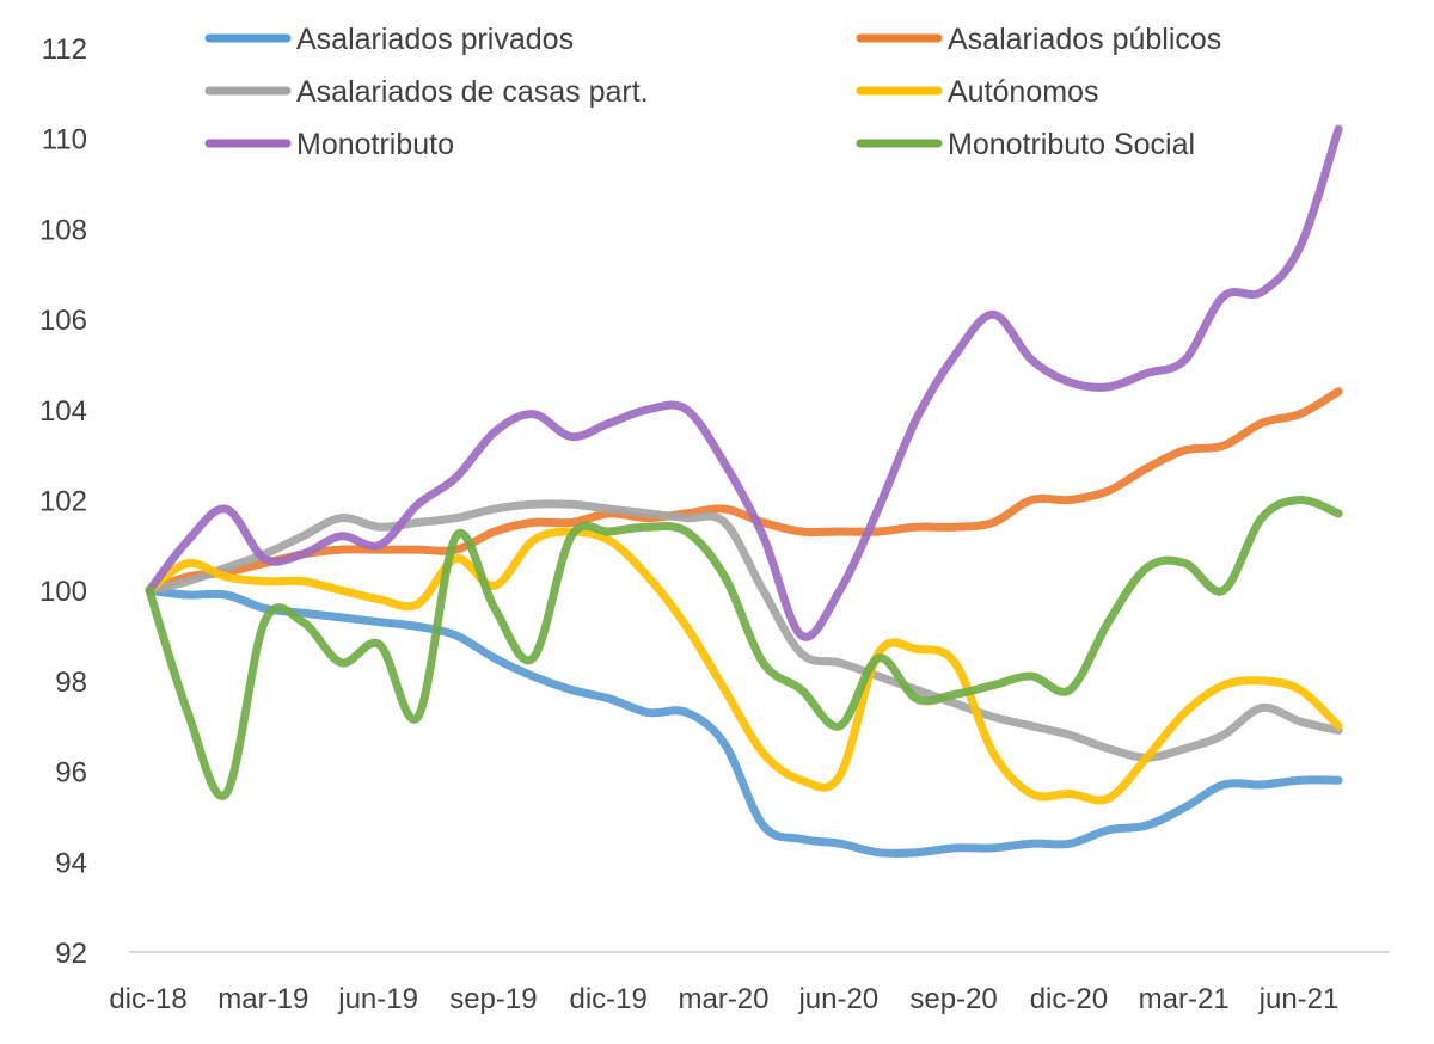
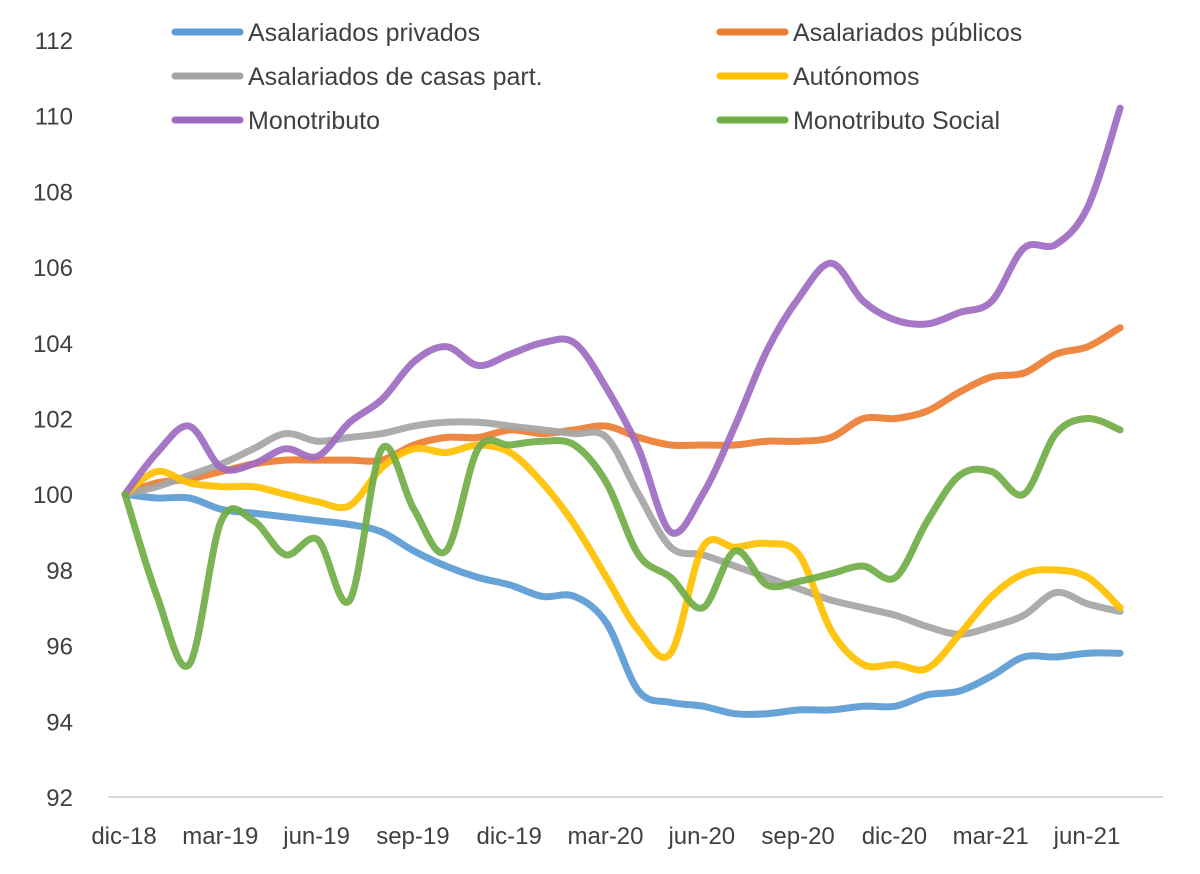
Autónomos/sep-19: 100.1 -> 101.2
Autónomos/jun-20: 95.9 -> 98.6
